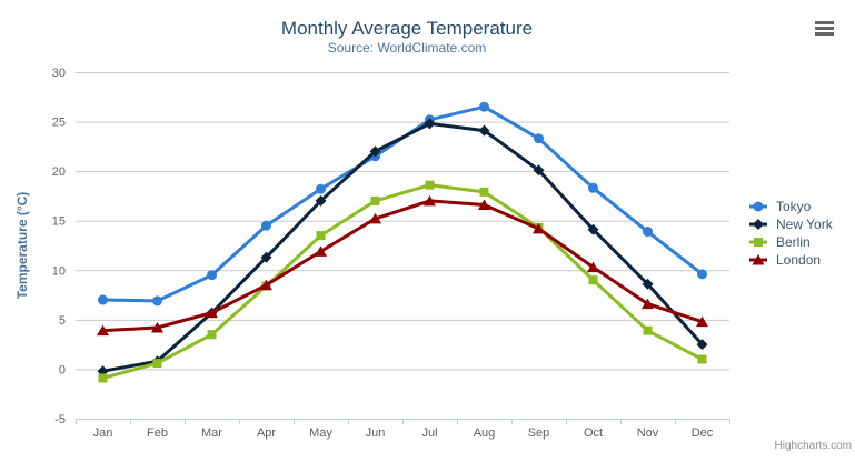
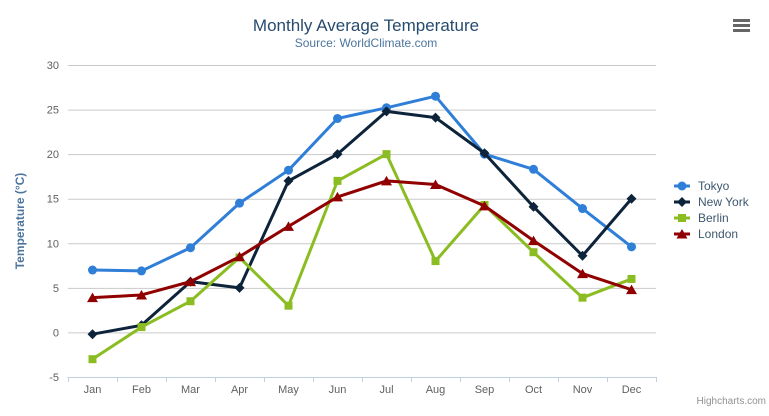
Berlin/Jan: -1 -> -3
New York/Apr: 11 -> 5
Berlin/May: 14 -> 3
Tokyo/Jun: 22 -> 24
New York/Jun: 22 -> 20
Berlin/Jul: 19 -> 20
Berlin/Aug: 18 -> 8
Tokyo/Sep: 23 -> 20
New York/Dec: 2 -> 15
Berlin/Dec: 1 -> 6
